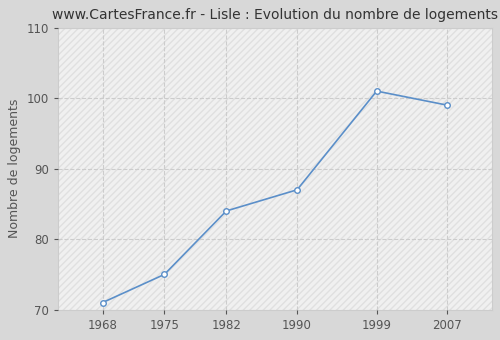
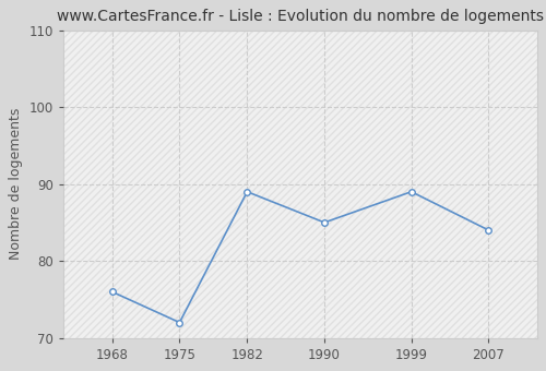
1968: 71 -> 76
1975: 75 -> 72
1982: 84 -> 89
1990: 87 -> 85
1999: 101 -> 89
2007: 99 -> 84
